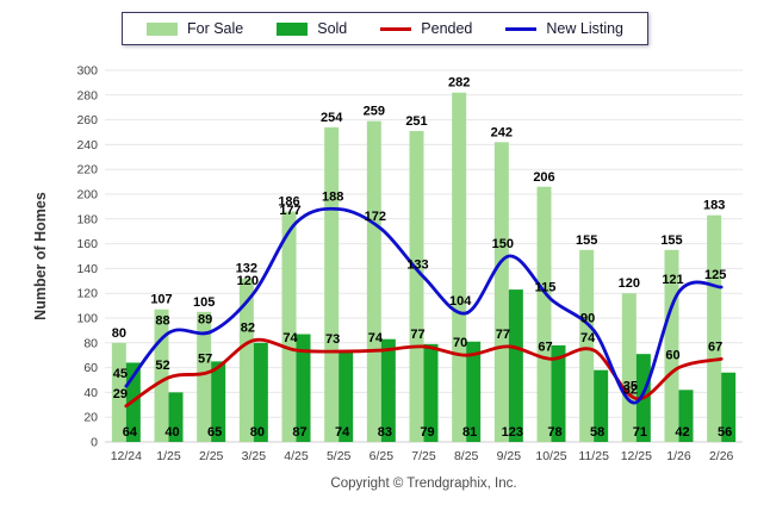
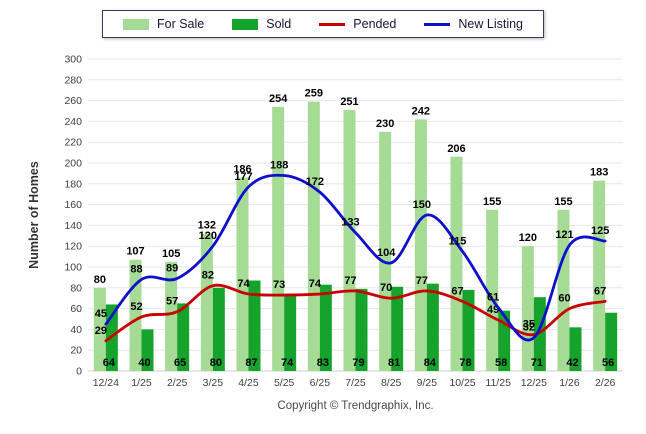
For Sale/8/25: 282 -> 230
Sold/9/25: 123 -> 84
Pended/11/25: 74 -> 49
New Listing/11/25: 90 -> 61
